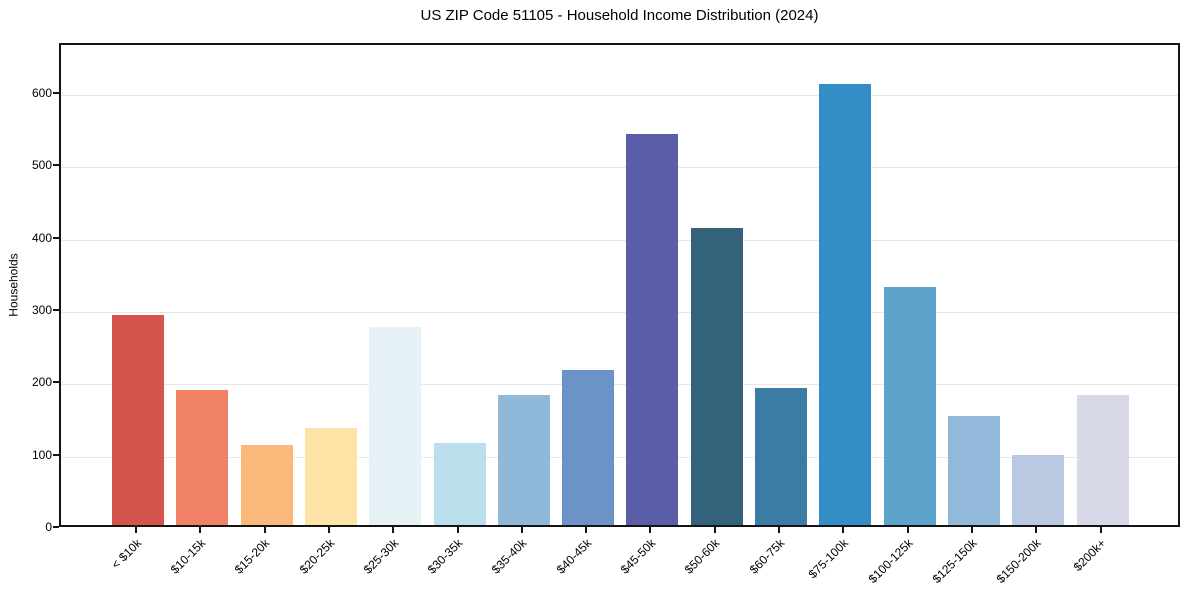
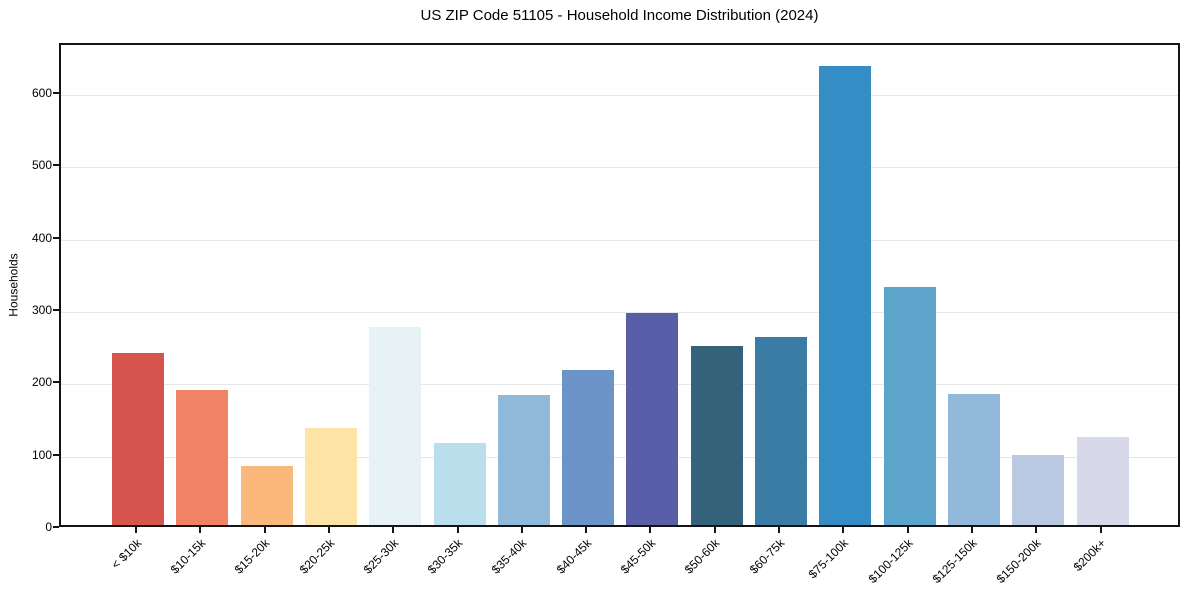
< $10k: 290 -> 240
$15-20k: 110 -> 80
$45-50k: 540 -> 290
$50-60k: 410 -> 250
$60-75k: 190 -> 260
$75-100k: 610 -> 640
$125-150k: 150 -> 180
$200k+: 180 -> 120
